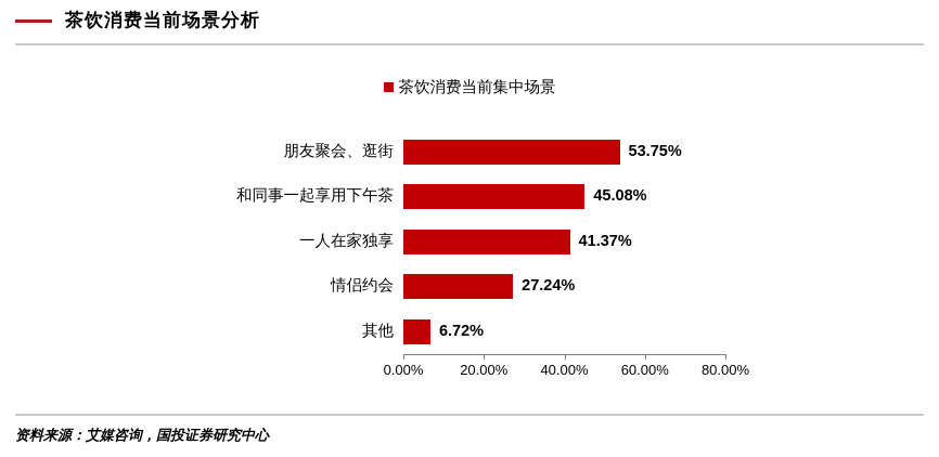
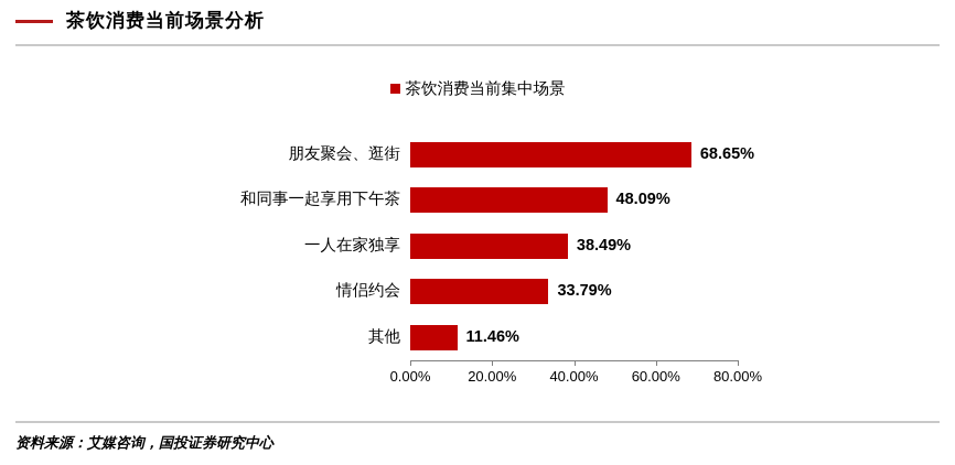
朋友聚会、逛街: 53.75% -> 68.65%
和同事一起享用下午茶: 45.08% -> 48.09%
一人在家独享: 41.37% -> 38.49%
情侣约会: 27.24% -> 33.79%
其他: 6.72% -> 11.46%
